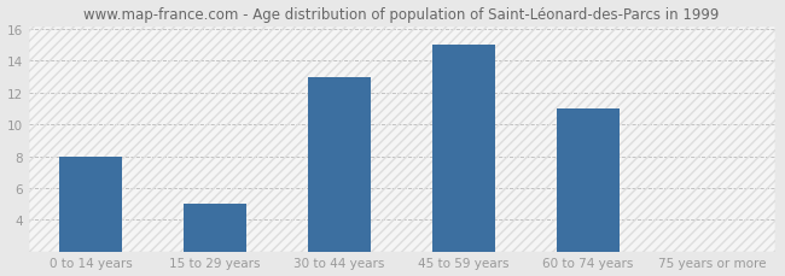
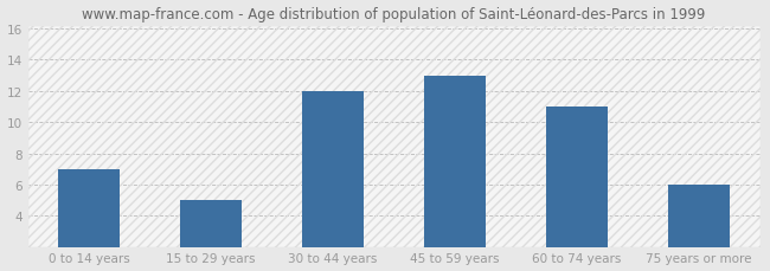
0 to 14 years: 8 -> 7
30 to 44 years: 13 -> 12
45 to 59 years: 15 -> 13
75 years or more: 2 -> 6
